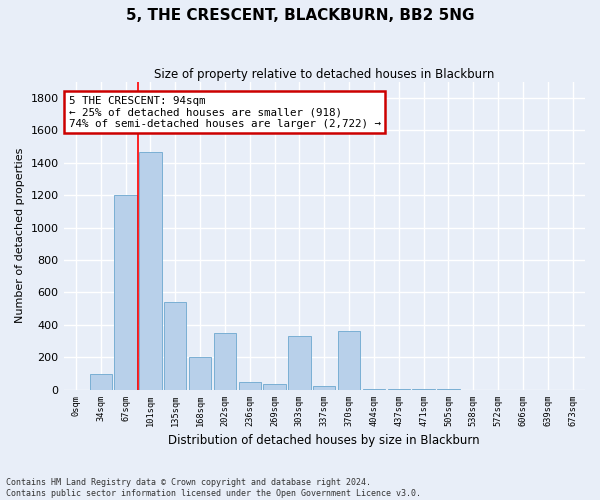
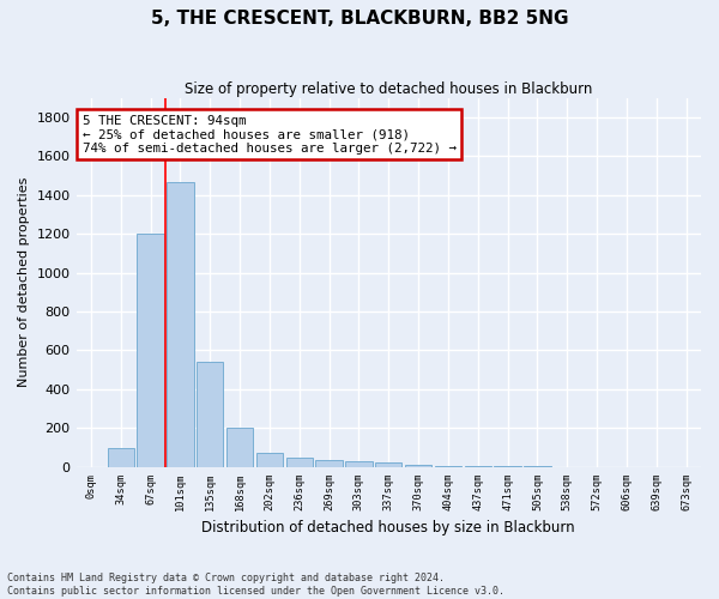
202sqm: 350 -> 70
303sqm: 330 -> 30
370sqm: 360 -> 10
